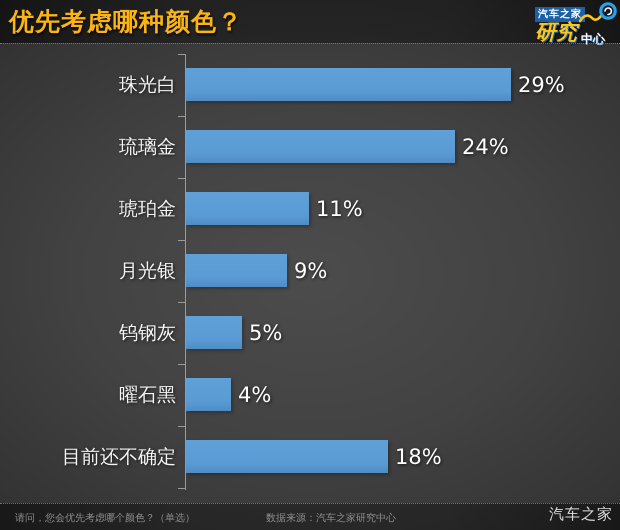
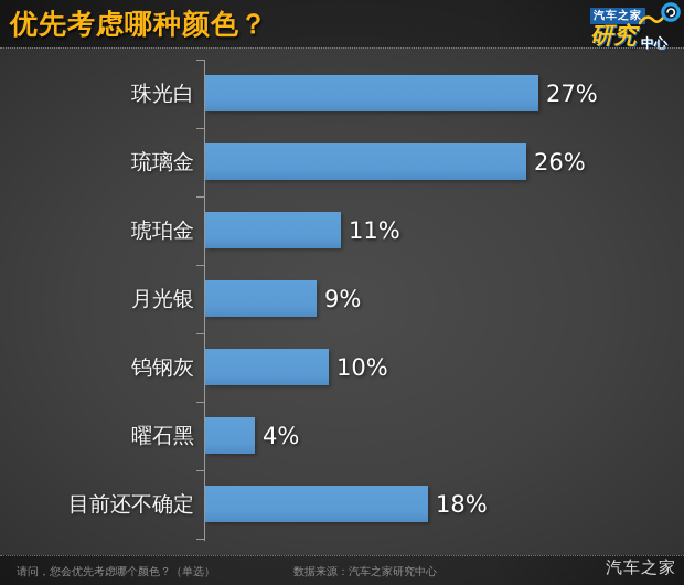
珠光白: 29% -> 27%
琉璃金: 24% -> 26%
钨钢灰: 5% -> 10%
